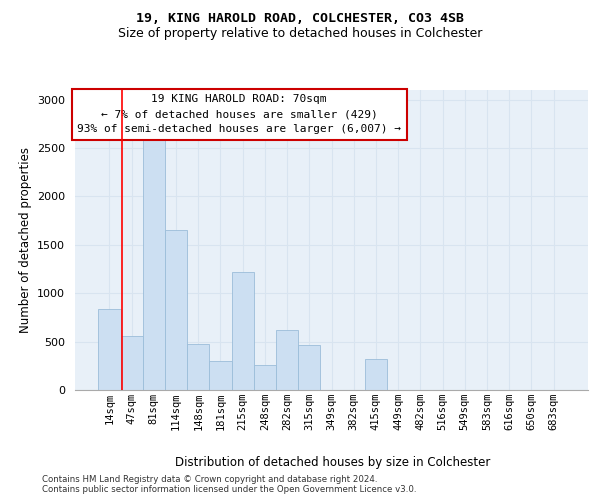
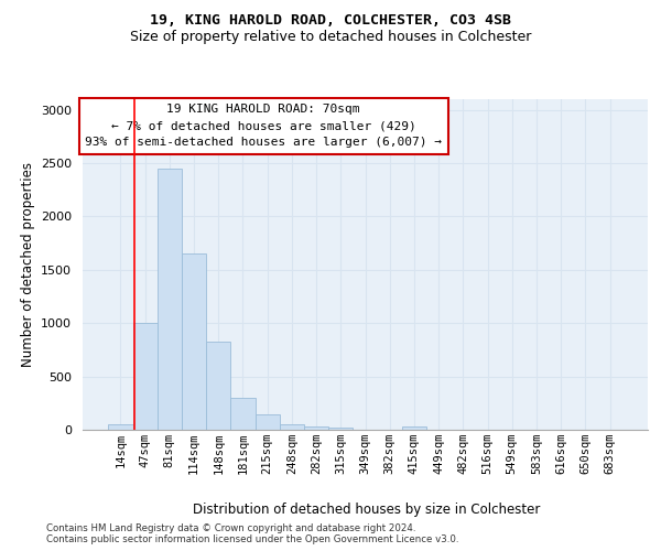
14sqm: 840 -> 50
47sqm: 560 -> 1000
81sqm: 2580 -> 2450
148sqm: 480 -> 830
215sqm: 1220 -> 140
248sqm: 260 -> 50
282sqm: 620 -> 40
315sqm: 460 -> 20
415sqm: 320 -> 30
